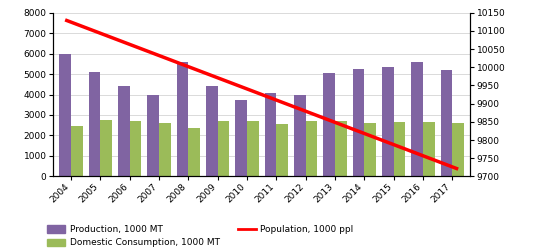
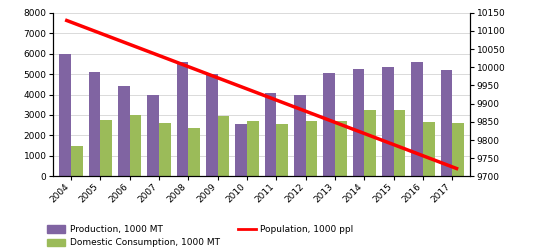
Domestic Consumption, 1000 MT/2004: 2450 -> 1500
Domestic Consumption, 1000 MT/2006: 2700 -> 3000
Production, 1000 MT/2009: 4400 -> 5000
Domestic Consumption, 1000 MT/2009: 2700 -> 2950
Production, 1000 MT/2010: 3750 -> 2550
Domestic Consumption, 1000 MT/2014: 2600 -> 3250
Domestic Consumption, 1000 MT/2015: 2650 -> 3250
